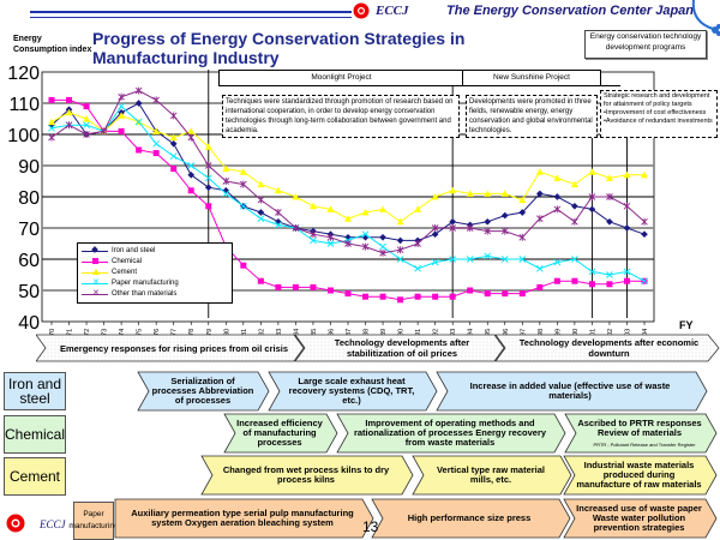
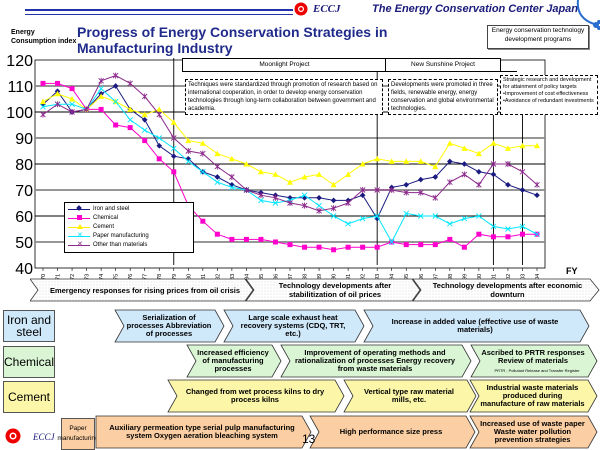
Iron and steel/1993: 72 -> 59
Paper manufacturing/1994: 60 -> 50
Chemical/1999: 53 -> 48
